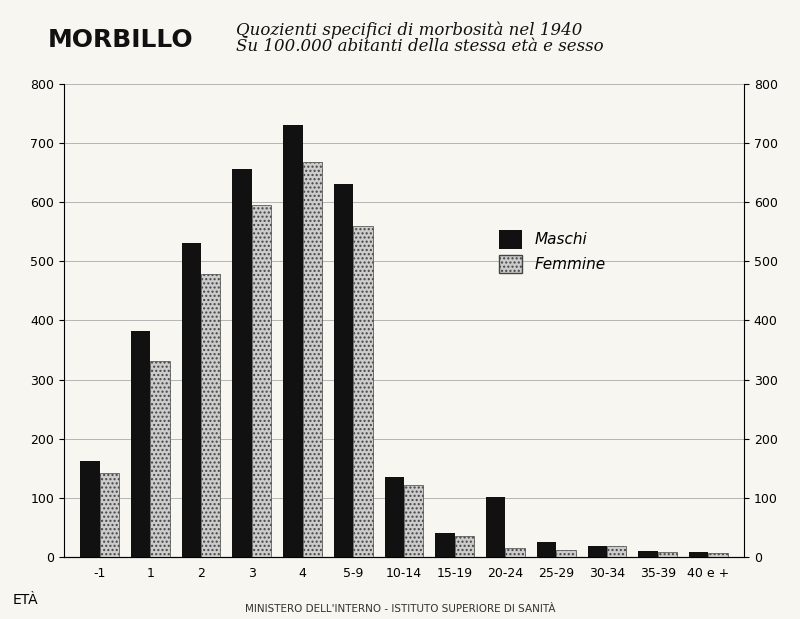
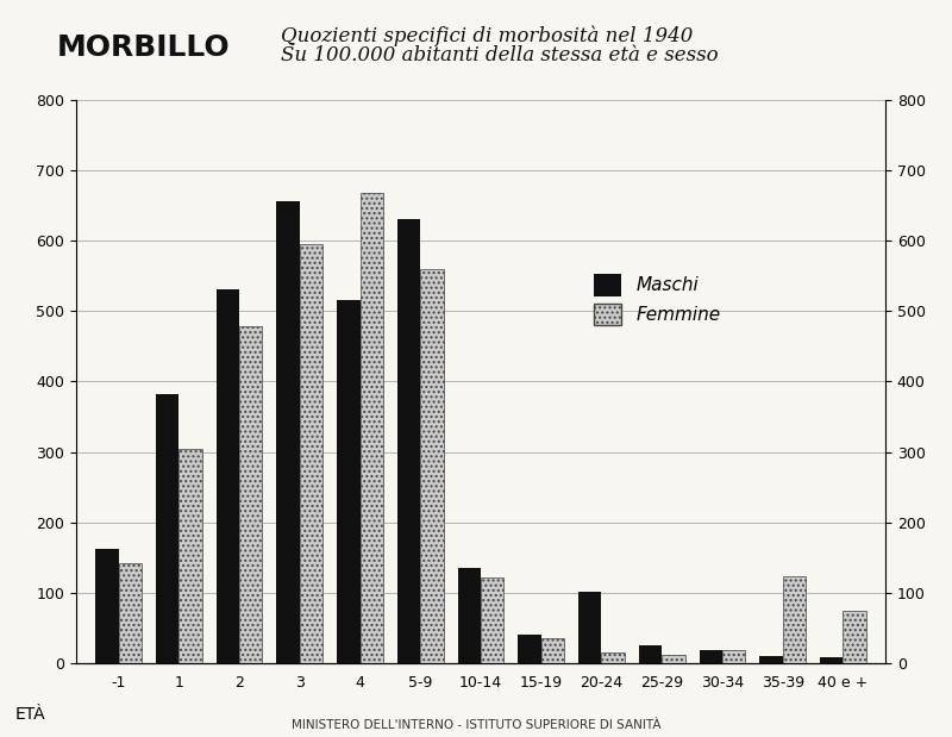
Femmine/1: 332 -> 304
Maschi/4: 730 -> 516
Femmine/35-39: 8 -> 124
Femmine/40 e +: 7 -> 74
